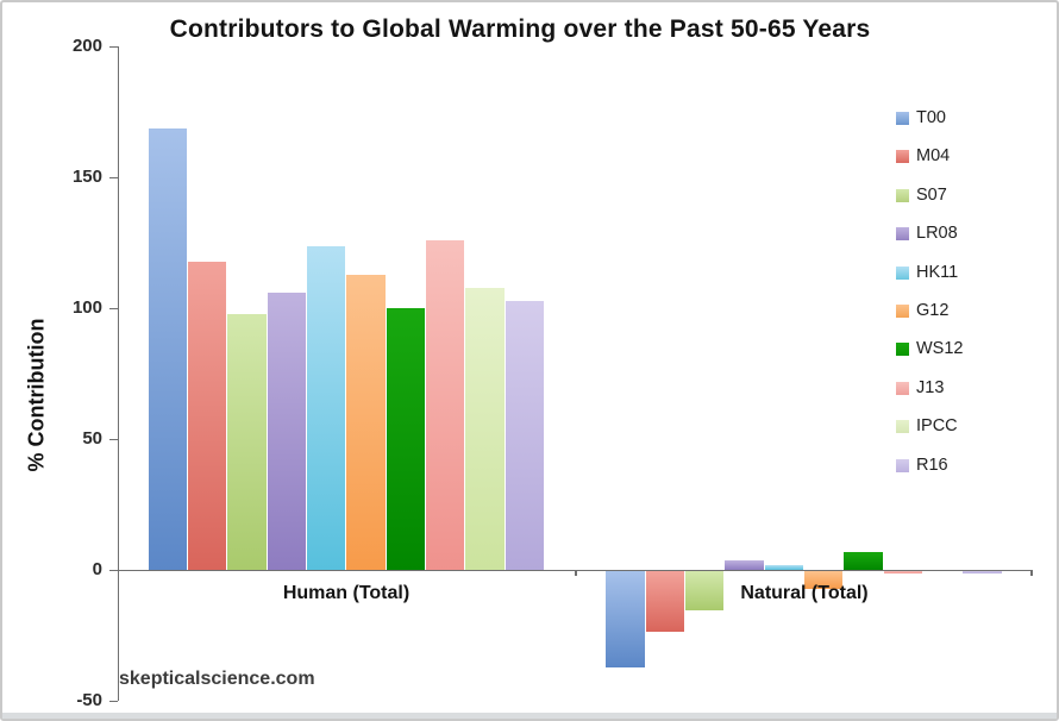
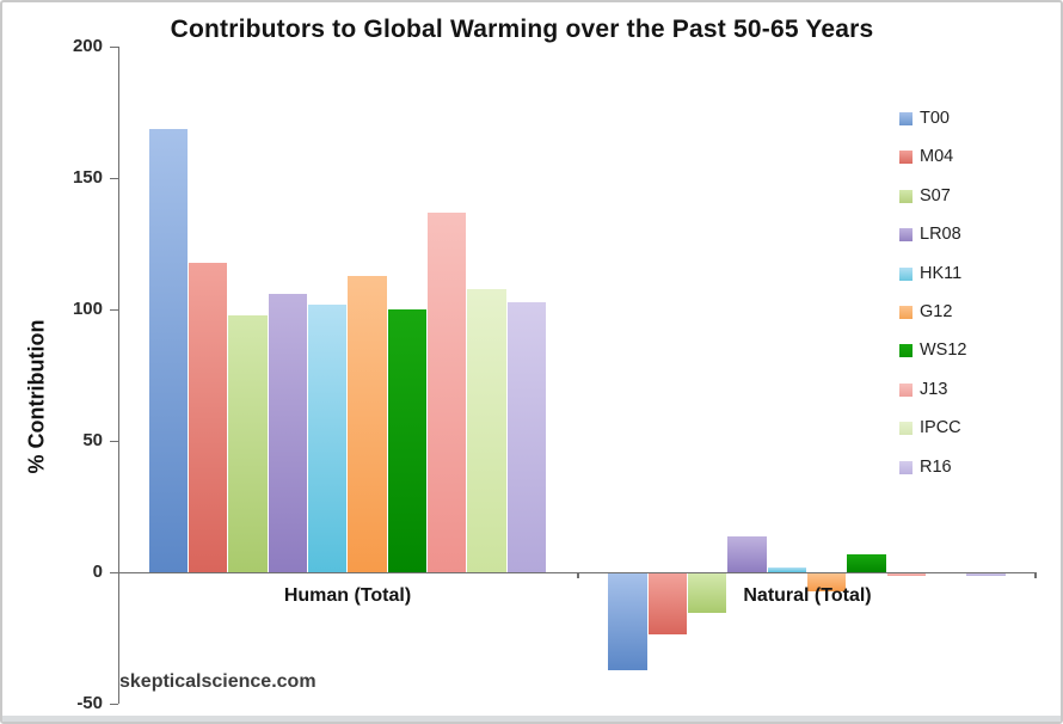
HK11/Human (Total): 124 -> 102
J13/Human (Total): 126 -> 137
LR08/Natural (Total): 4 -> 14
